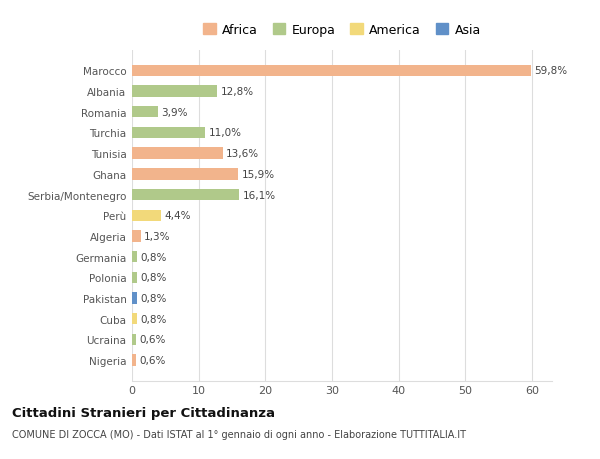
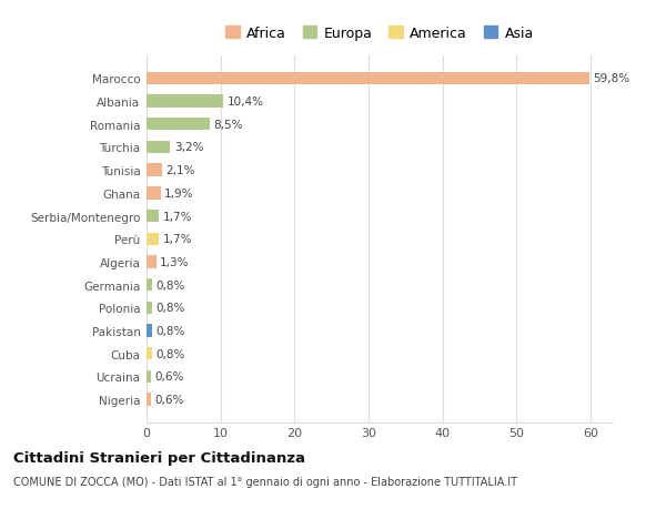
Albania: 12,8% -> 10,4%
Romania: 3,9% -> 8,5%
Turchia: 11,0% -> 3,2%
Tunisia: 13,6% -> 2,1%
Ghana: 15,9% -> 1,9%
Serbia/Montenegro: 16,1% -> 1,7%
Perù: 4,4% -> 1,7%
